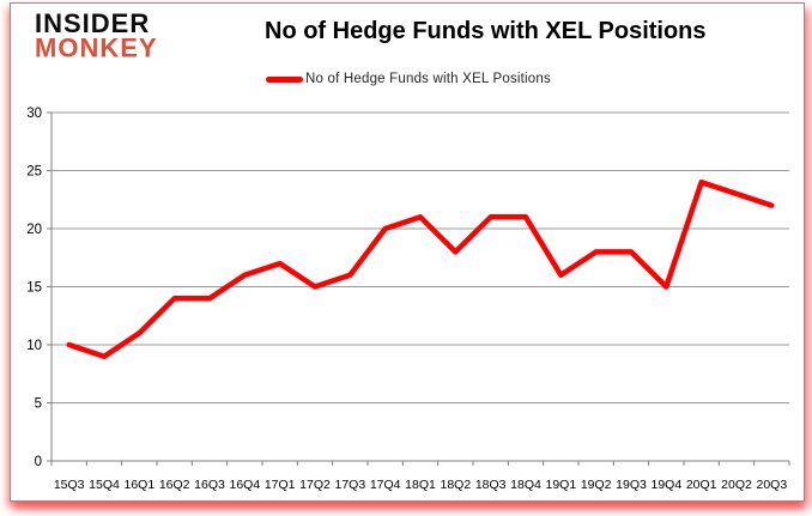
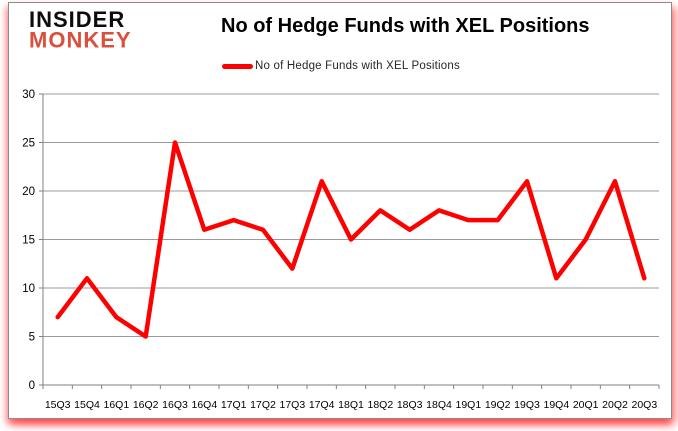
15Q3: 10 -> 7
15Q4: 9 -> 11
16Q1: 11 -> 7
16Q2: 14 -> 5
16Q3: 14 -> 25
17Q2: 15 -> 16
17Q3: 16 -> 12
17Q4: 20 -> 21
18Q1: 21 -> 15
18Q3: 21 -> 16
18Q4: 21 -> 18
19Q1: 16 -> 17
19Q2: 18 -> 17
19Q3: 18 -> 21
19Q4: 15 -> 11
20Q1: 24 -> 15
20Q2: 23 -> 21
20Q3: 22 -> 11
